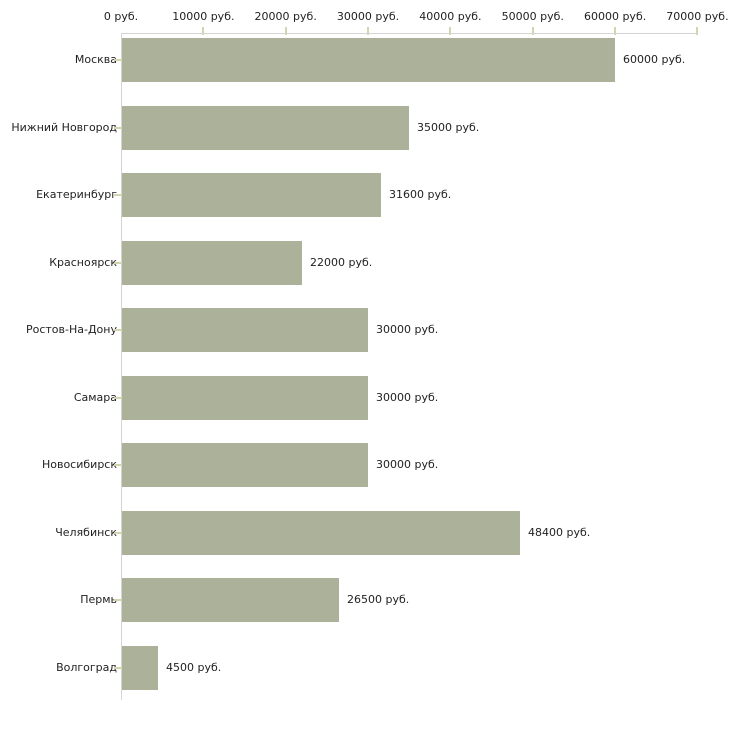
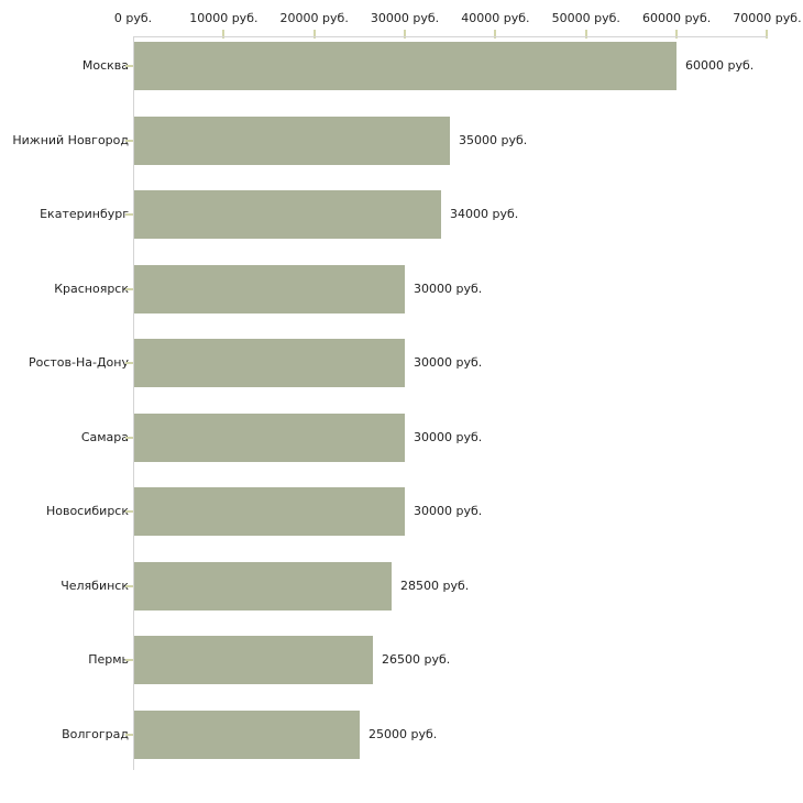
Екатеринбург: 31600 -> 34000
Красноярск: 22000 -> 30000
Челябинск: 48400 -> 28500
Волгоград: 4500 -> 25000
